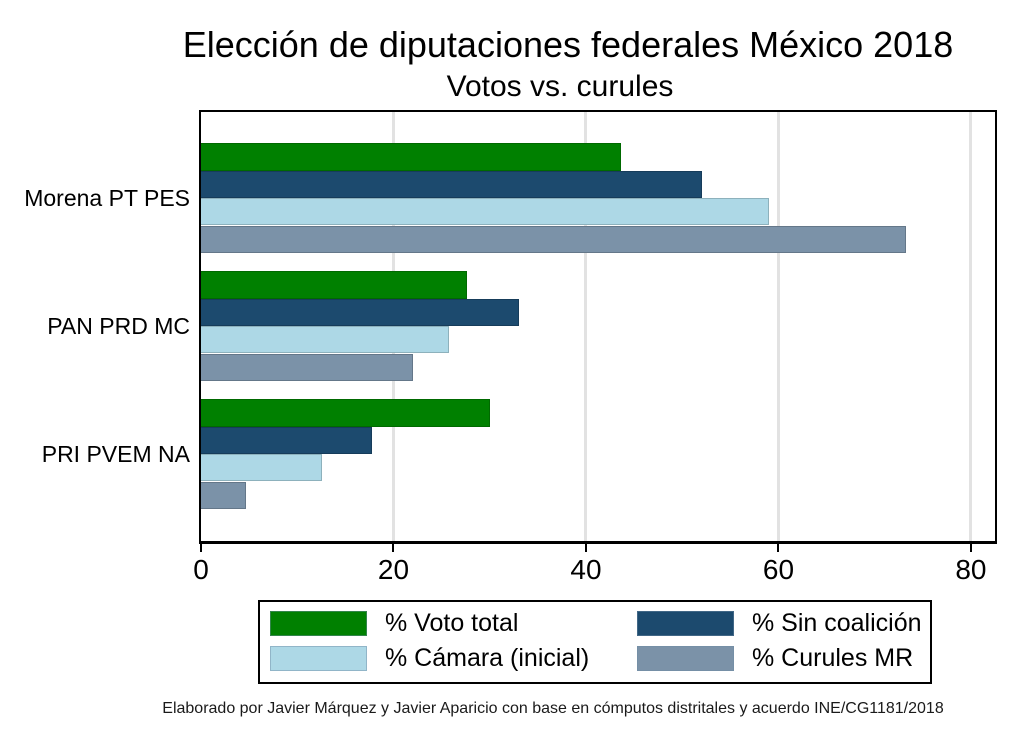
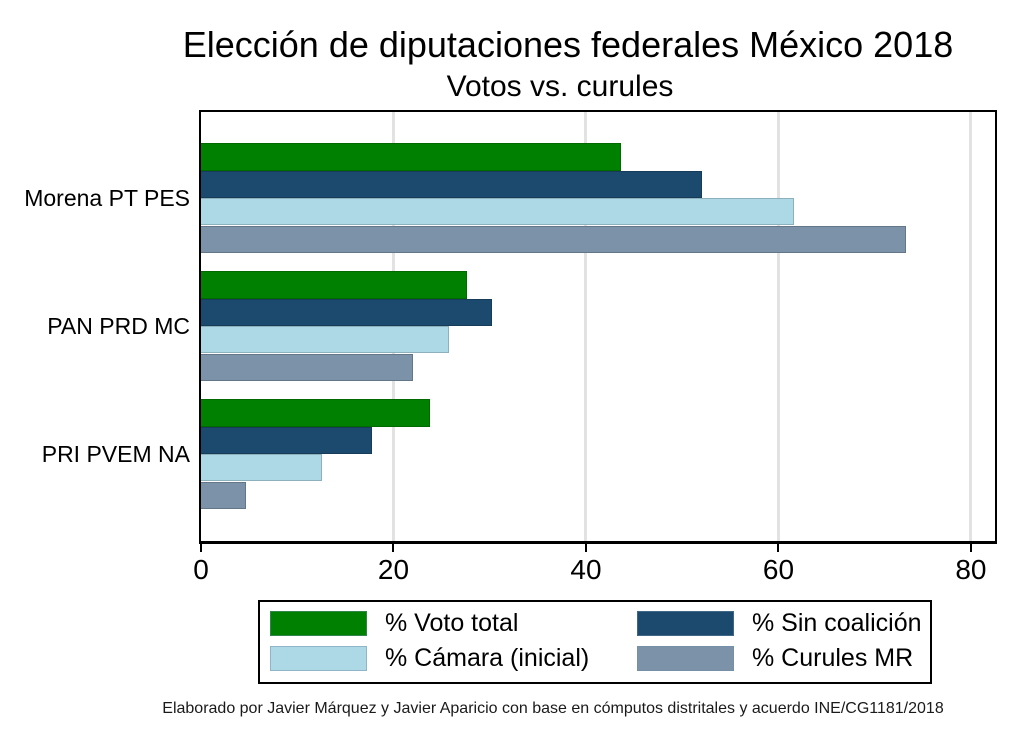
% Cámara (inicial)/Morena PT PES: 59 -> 62
% Sin coalición/PAN PRD MC: 33 -> 30
% Voto total/PRI PVEM NA: 30 -> 24
